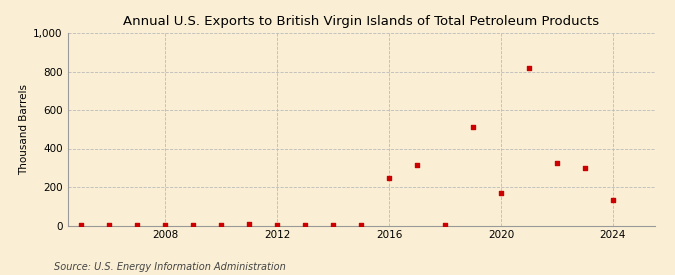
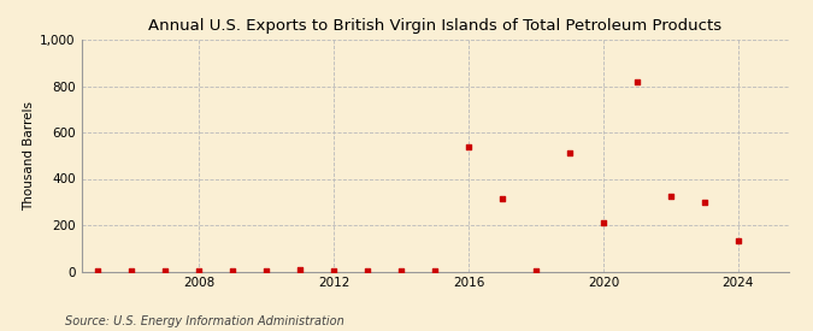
2016: 250 -> 540
2020: 170 -> 210
